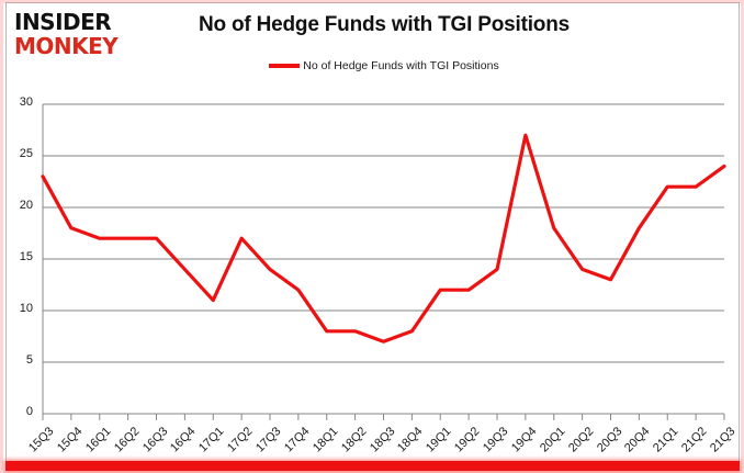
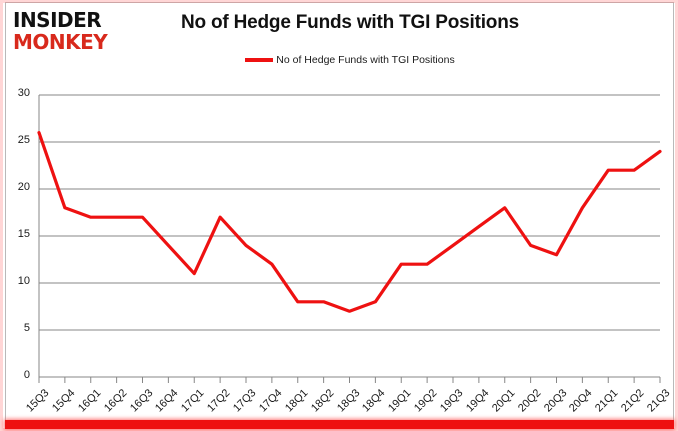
15Q3: 23 -> 26
19Q4: 27 -> 16
